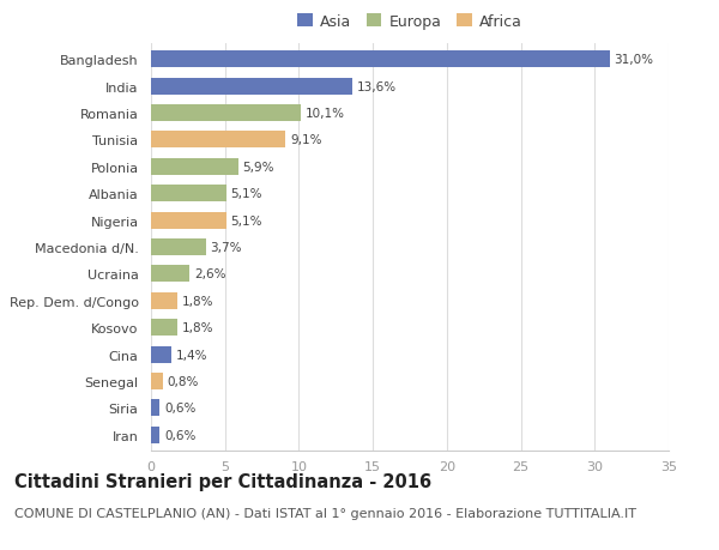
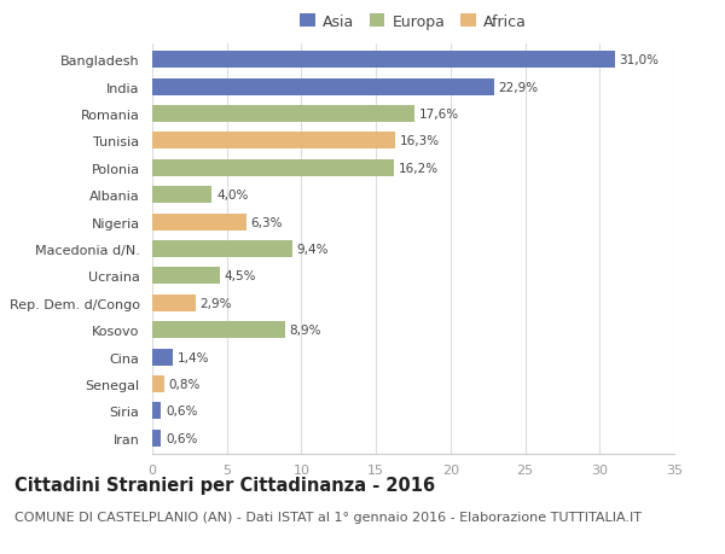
India: 13,6% -> 22,9%
Romania: 10,1% -> 17,6%
Tunisia: 9,1% -> 16,3%
Polonia: 5,9% -> 16,2%
Albania: 5,1% -> 4,0%
Nigeria: 5,1% -> 6,3%
Macedonia d/N.: 3,7% -> 9,4%
Ucraina: 2,6% -> 4,5%
Rep. Dem. d/Congo: 1,8% -> 2,9%
Kosovo: 1,8% -> 8,9%
